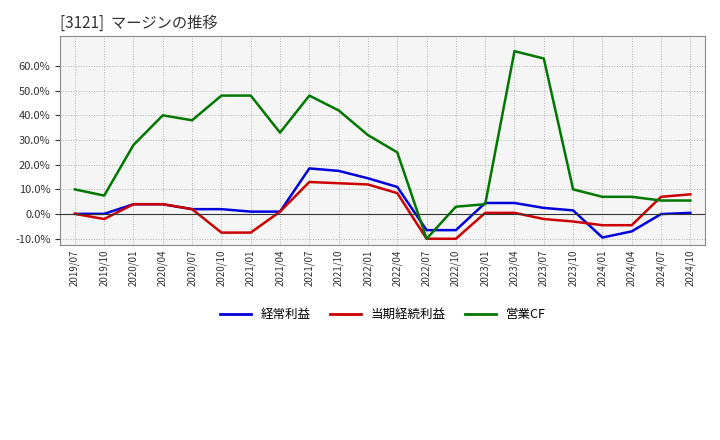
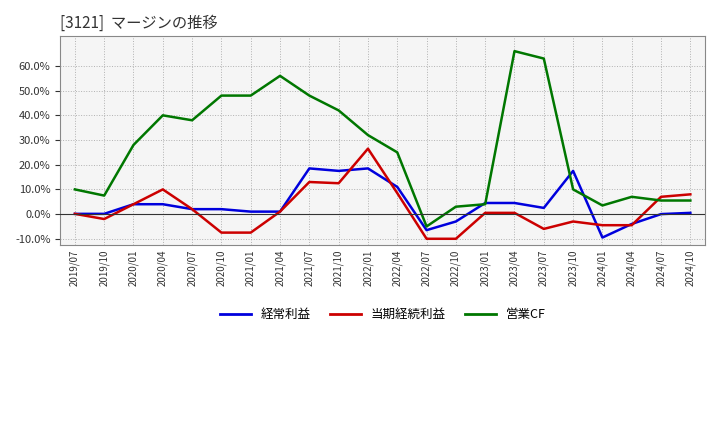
当期経続利益/2020/04: 4.0% -> 10.0%
営業CF/2021/04: 33.0% -> 56.0%
経常利益/2022/01: 14.5% -> 18.5%
当期経続利益/2022/01: 12.0% -> 26.5%
営業CF/2022/07: -10.0% -> -5.0%
経常利益/2022/10: -6.5% -> -3.0%
当期経続利益/2023/07: -2.0% -> -6.0%
経常利益/2023/10: 1.5% -> 17.5%
営業CF/2024/01: 7.0% -> 3.5%
経常利益/2024/04: -7.0% -> -4.0%
